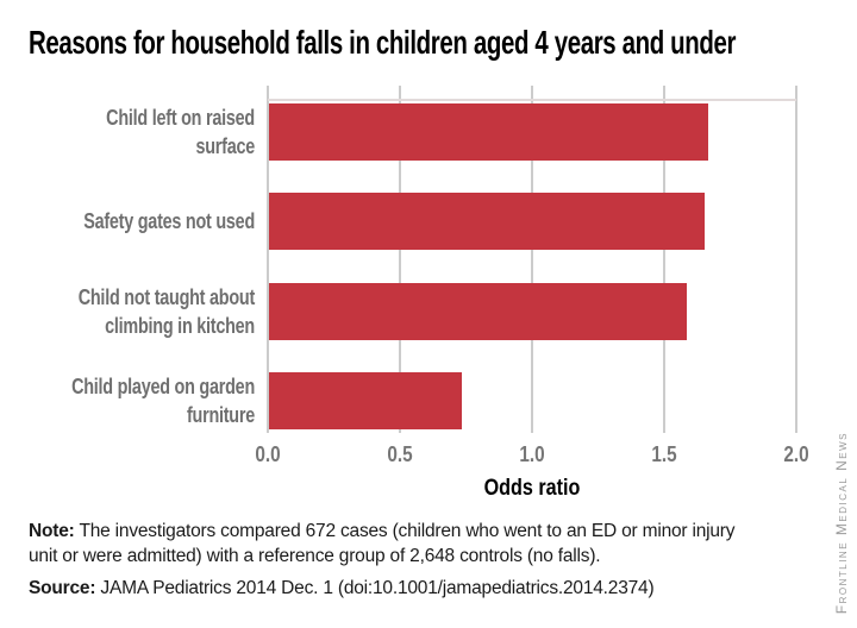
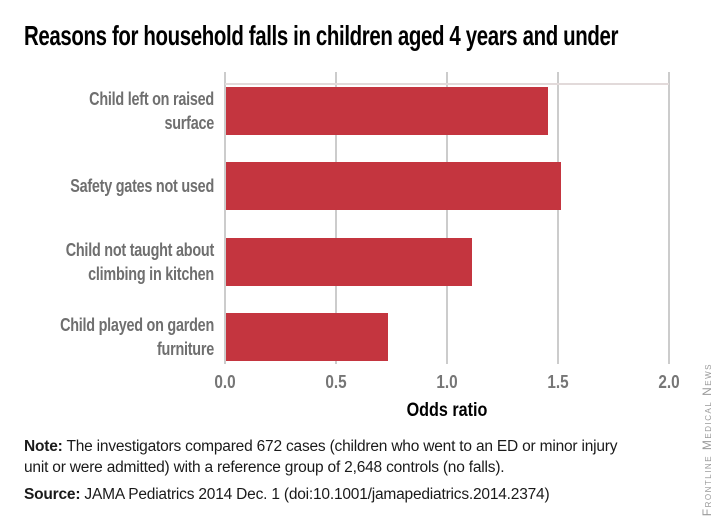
Child left on raised surface: 1.66 -> 1.45
Safety gates not used: 1.65 -> 1.51
Child not taught about climbing in kitchen: 1.58 -> 1.11
